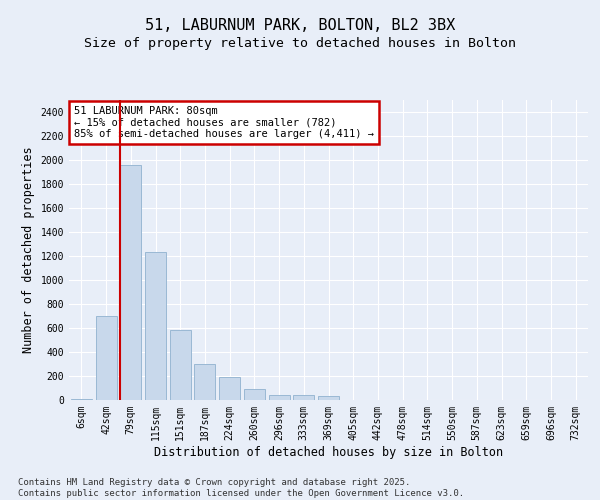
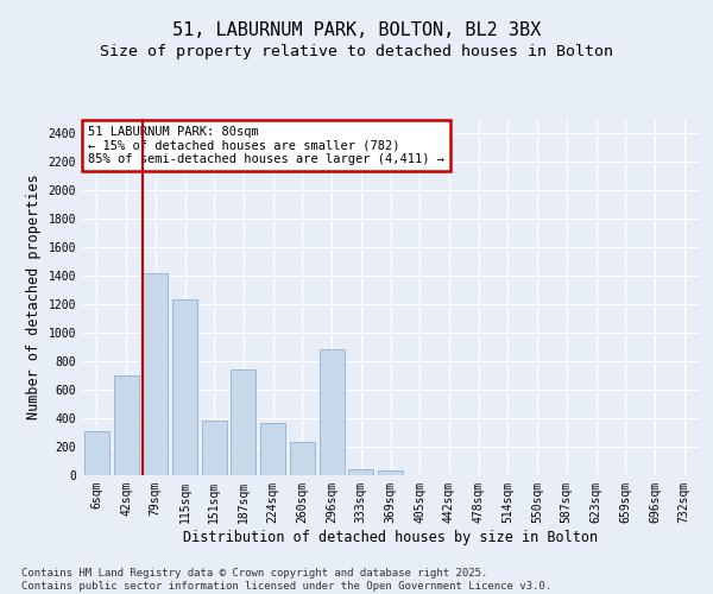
6sqm: 10 -> 310
79sqm: 1960 -> 1420
151sqm: 580 -> 380
187sqm: 300 -> 740
224sqm: 200 -> 370
260sqm: 90 -> 230
296sqm: 40 -> 880
